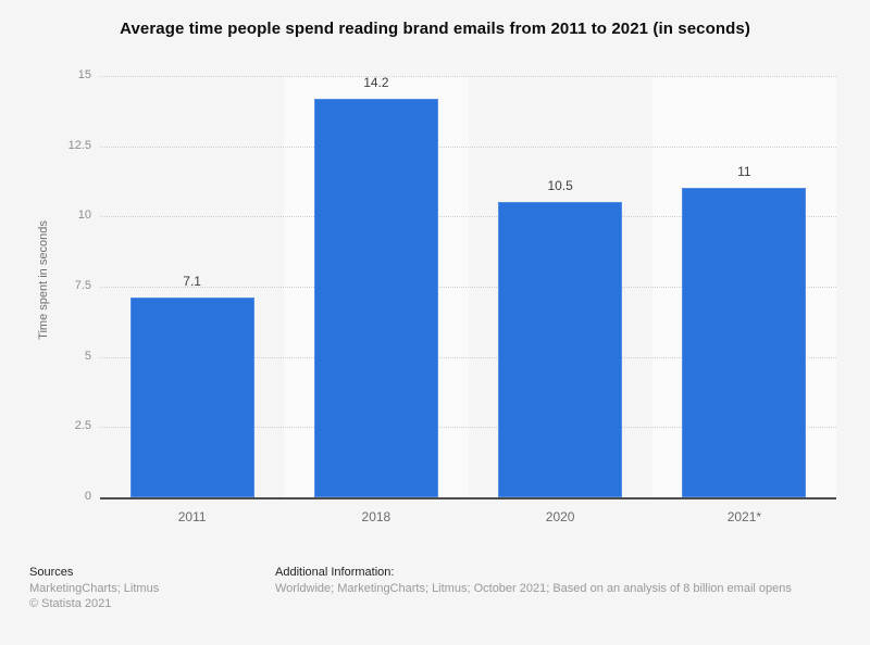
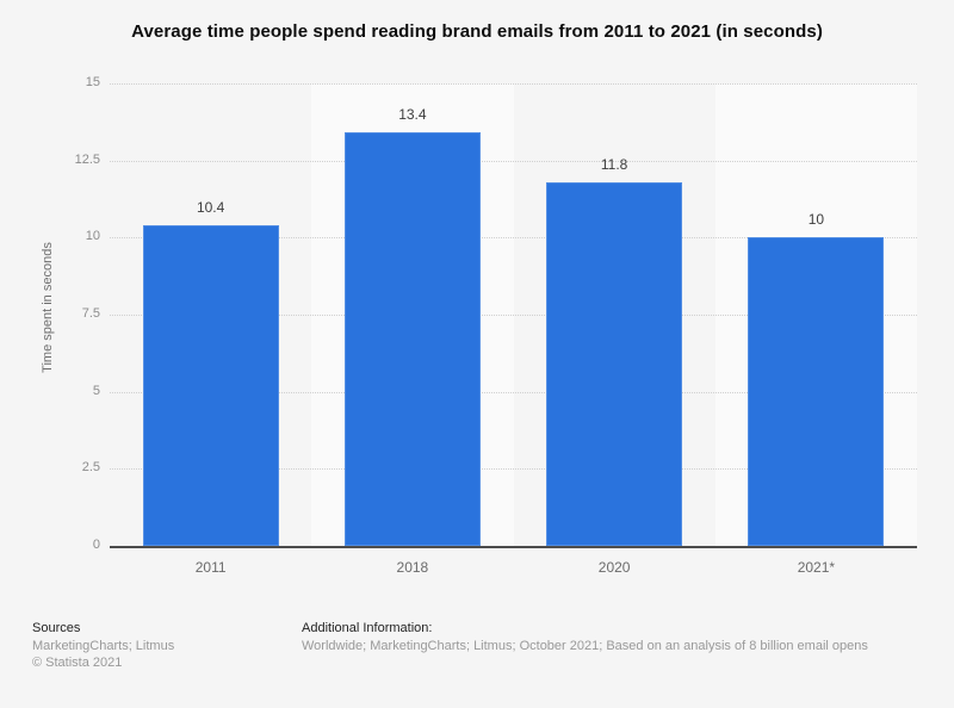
2011: 7.1 -> 10.4
2018: 14.2 -> 13.4
2020: 10.5 -> 11.8
2021*: 11 -> 10
